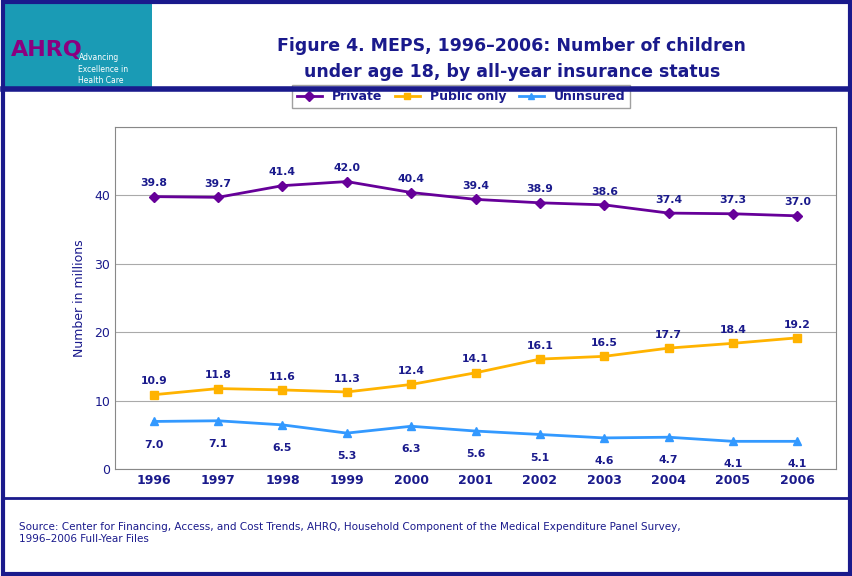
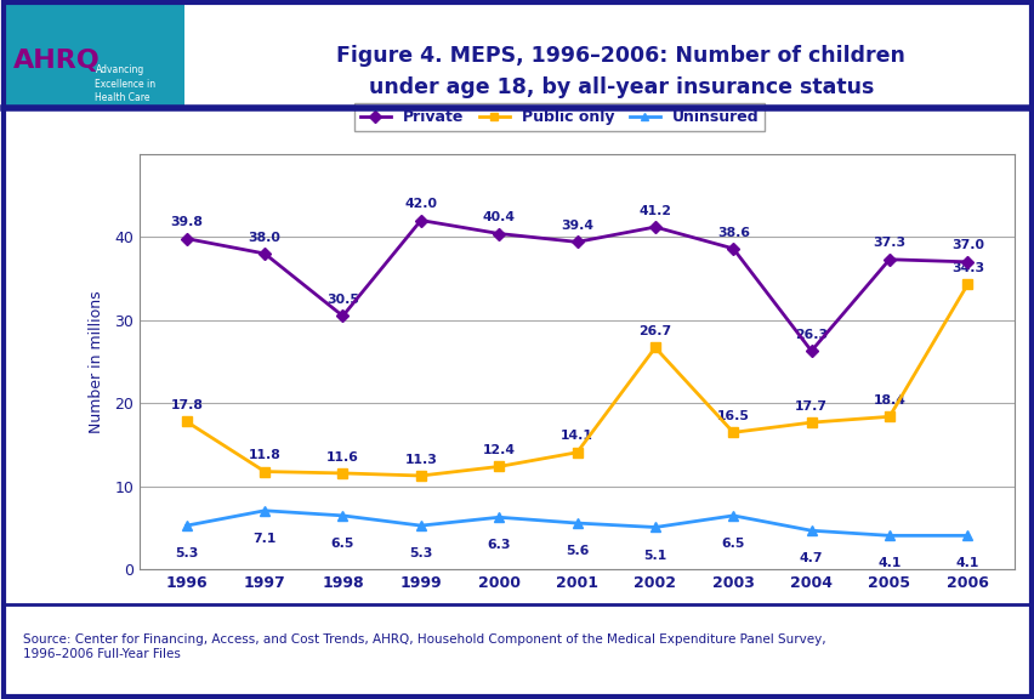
Public only/1996: 10.9 -> 17.8
Uninsured/1996: 7.0 -> 5.3
Private/1997: 39.7 -> 38.0
Private/1998: 41.4 -> 30.5
Private/2002: 38.9 -> 41.2
Public only/2002: 16.1 -> 26.7
Uninsured/2003: 4.6 -> 6.5
Private/2004: 37.4 -> 26.3
Public only/2006: 19.2 -> 34.3
